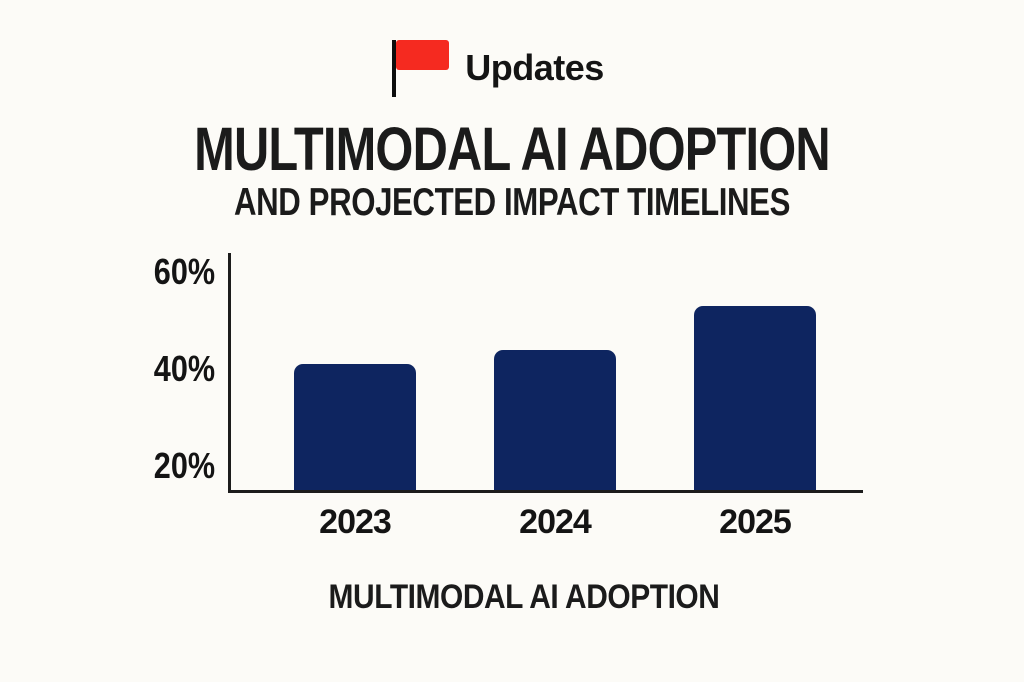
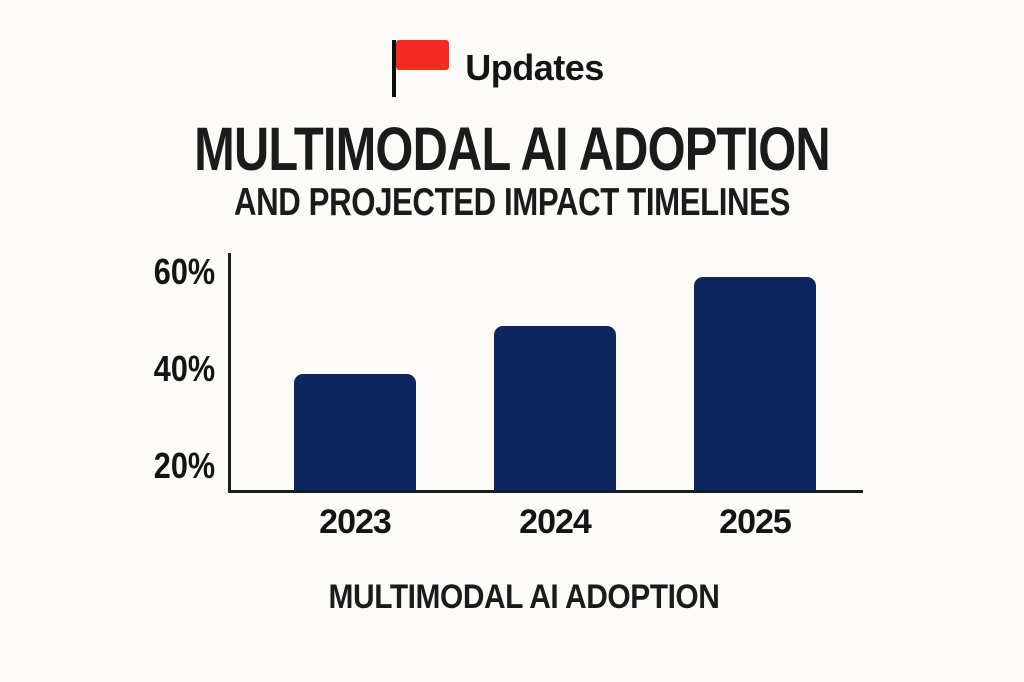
2023: 41% -> 39%
2024: 44% -> 49%
2025: 53% -> 59%
